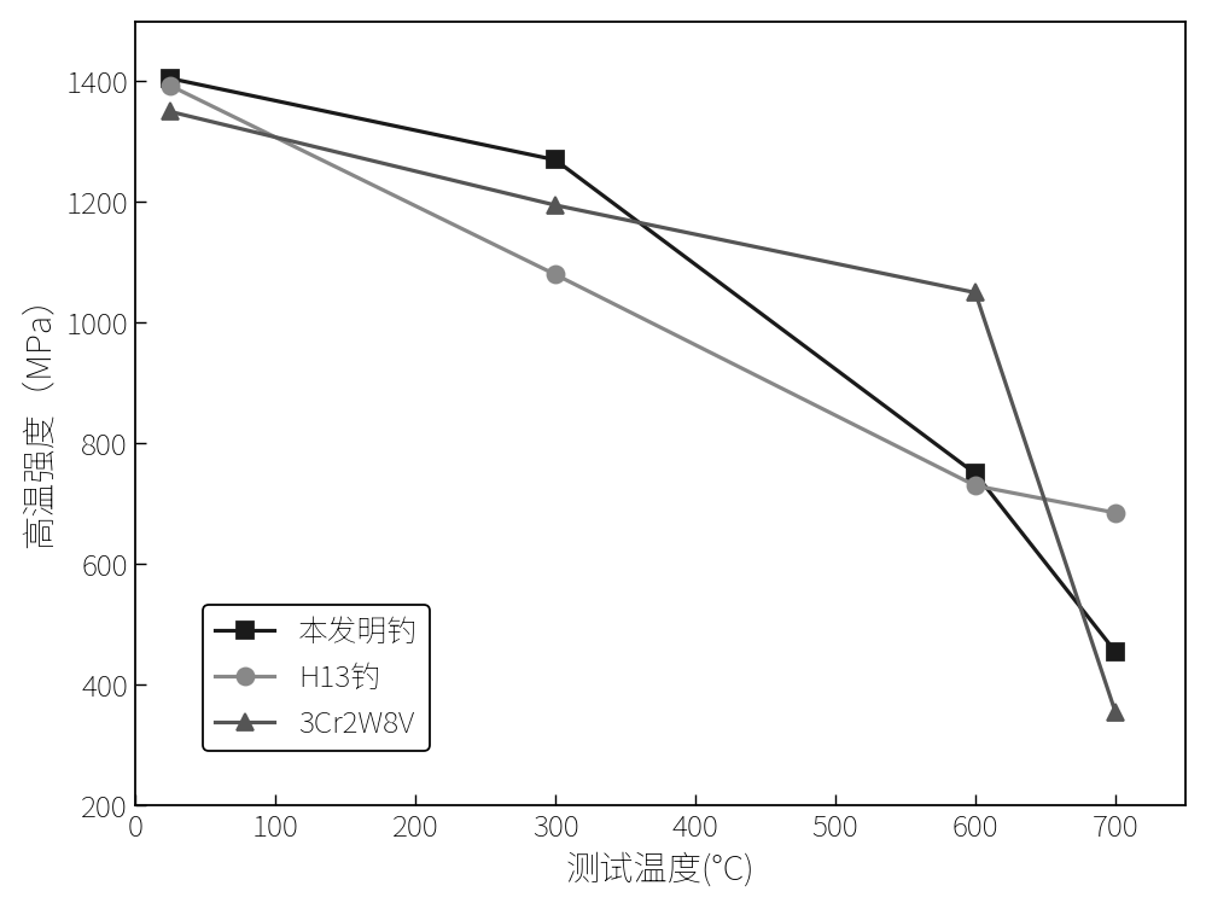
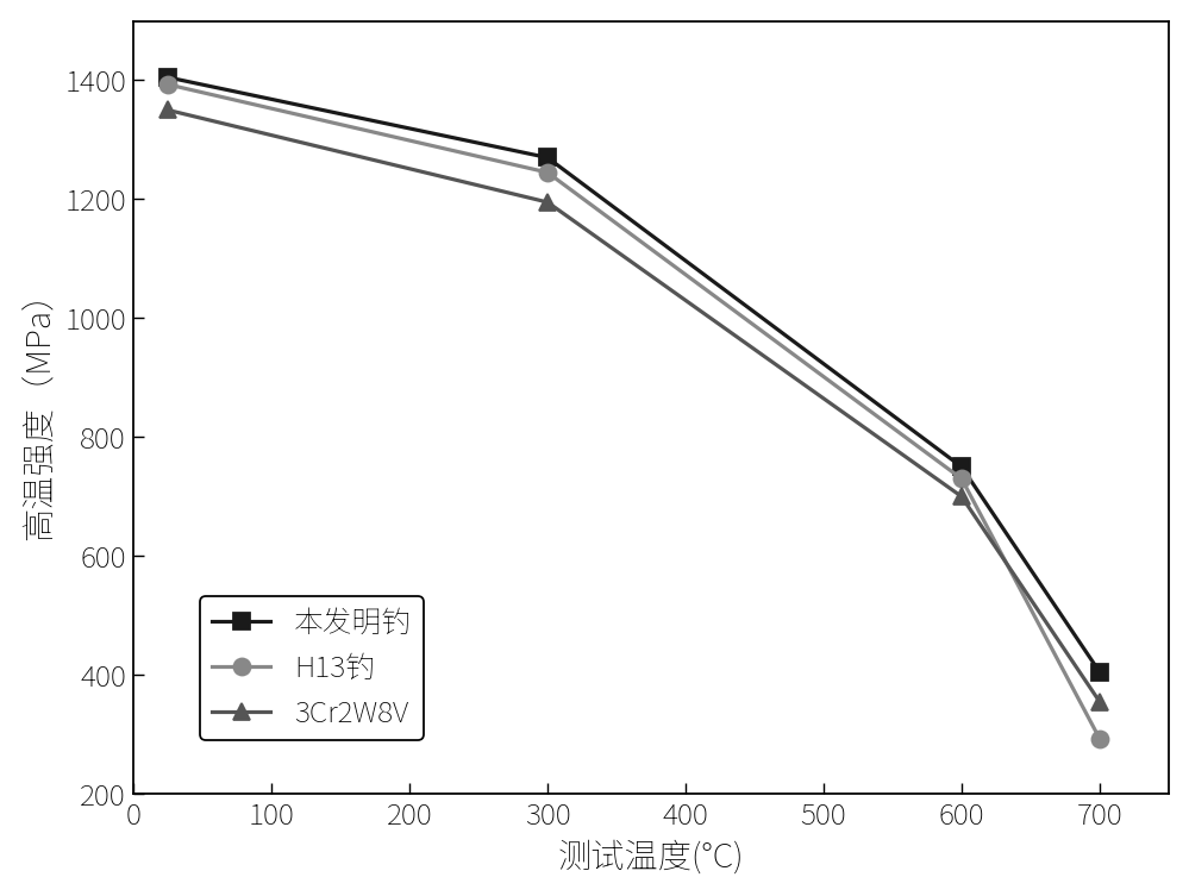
H13钓/300: 1080 -> 1245
3Cr2W8V/600: 1050 -> 700
本发明钓/700: 455 -> 405
H13钓/700: 685 -> 293
